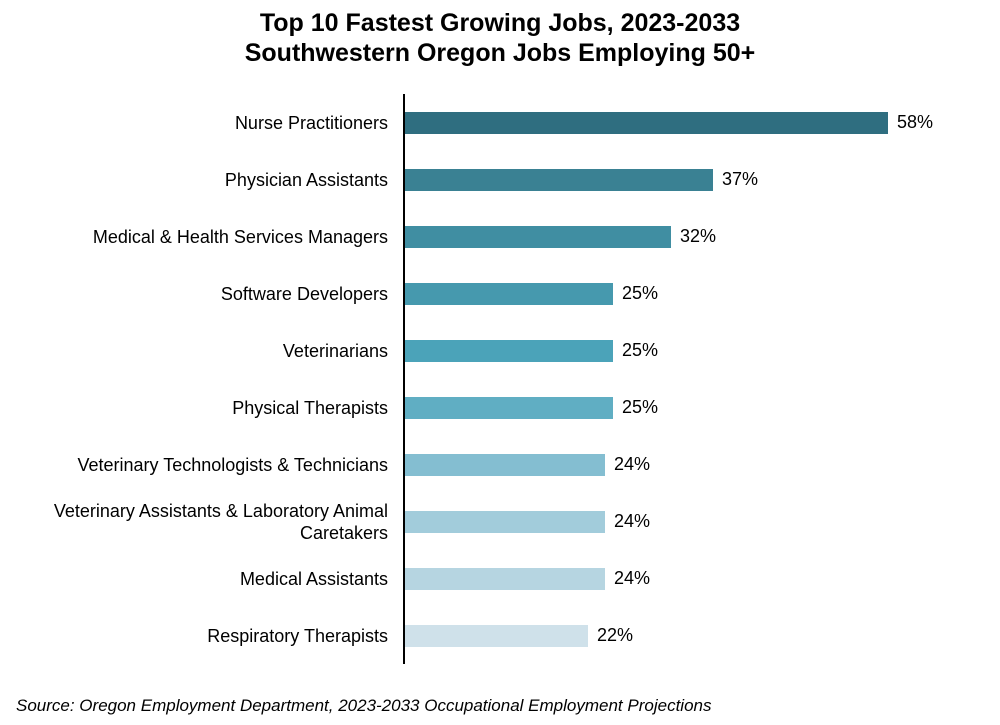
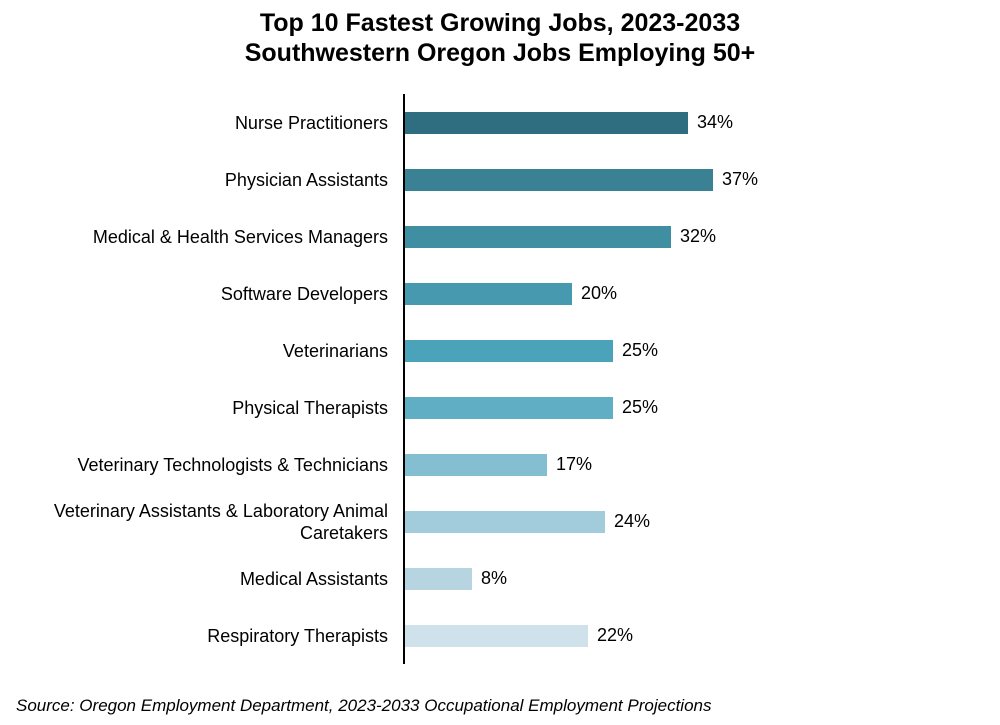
Nurse Practitioners: 58% -> 34%
Software Developers: 25% -> 20%
Veterinary Technologists & Technicians: 24% -> 17%
Medical Assistants: 24% -> 8%
